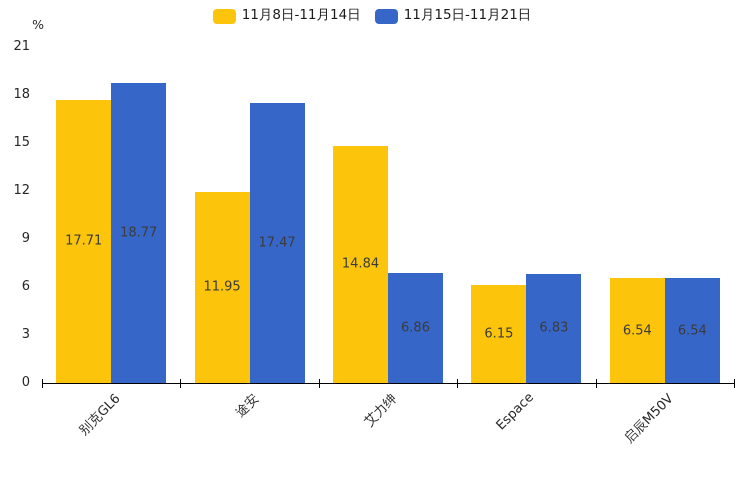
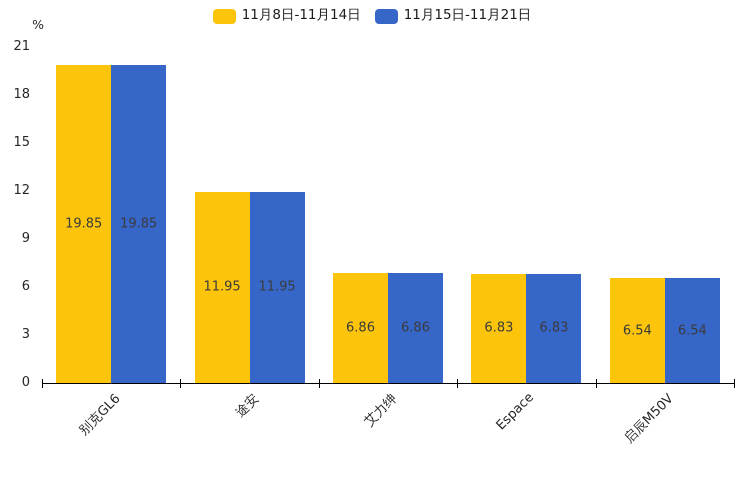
11月8日-11月14日/别克GL6: 17.71 -> 19.85
11月15日-11月21日/别克GL6: 18.77 -> 19.85
11月15日-11月21日/途安: 17.47 -> 11.95
11月8日-11月14日/艾力绅: 14.84 -> 6.86
11月8日-11月14日/Espace: 6.15 -> 6.83
